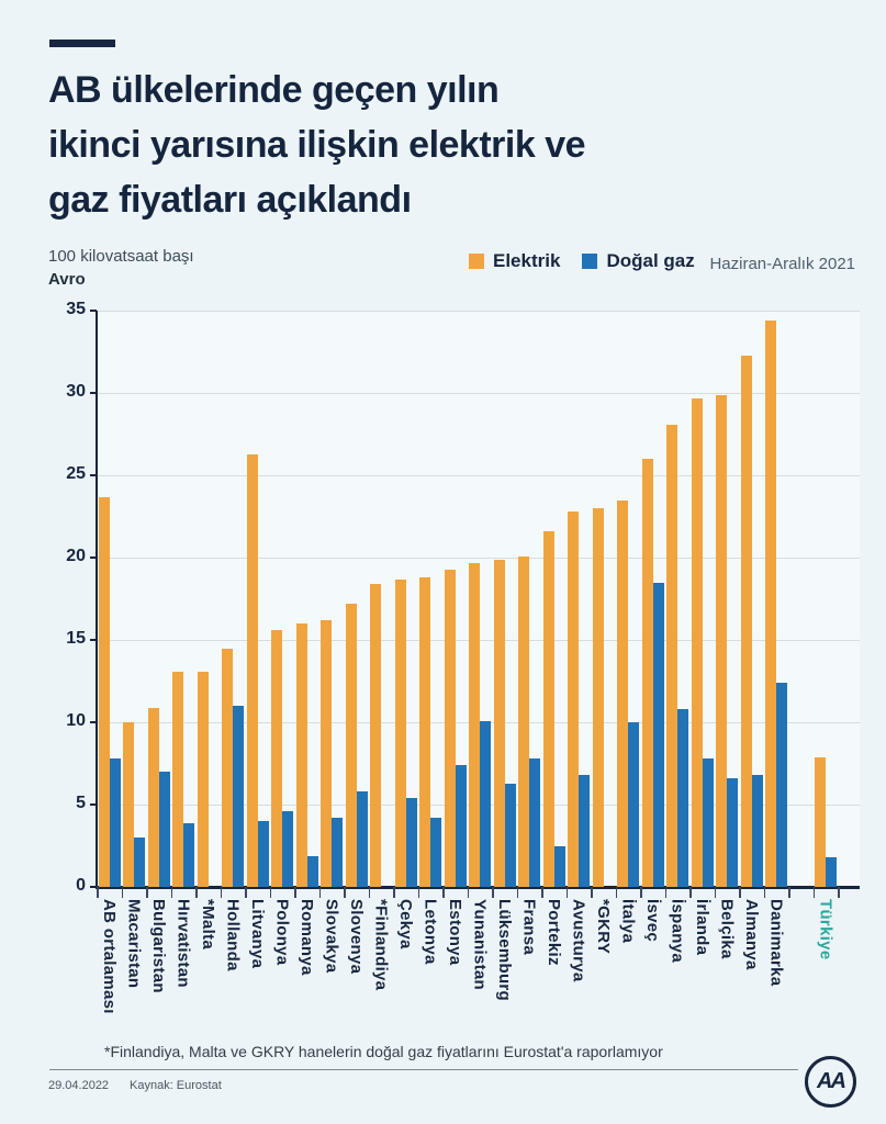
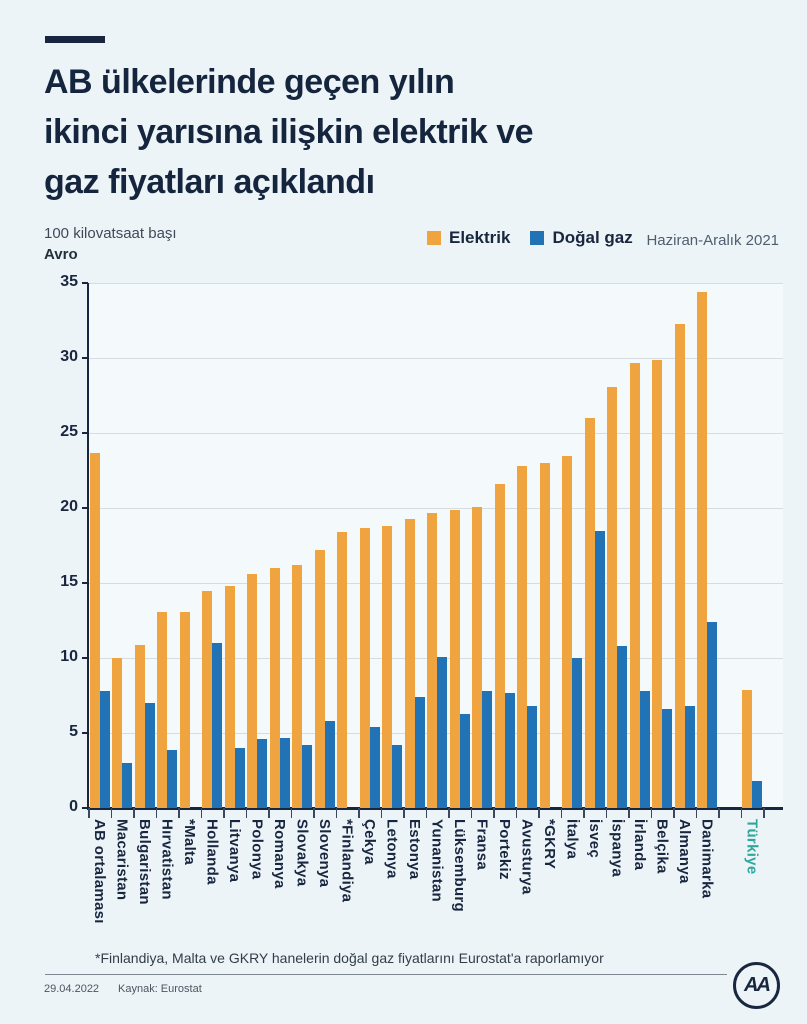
Elektrik/Litvanya: 26.3 -> 14.8
Doğal gaz/Romanya: 1.9 -> 4.7
Doğal gaz/Portekiz: 2.5 -> 7.7
